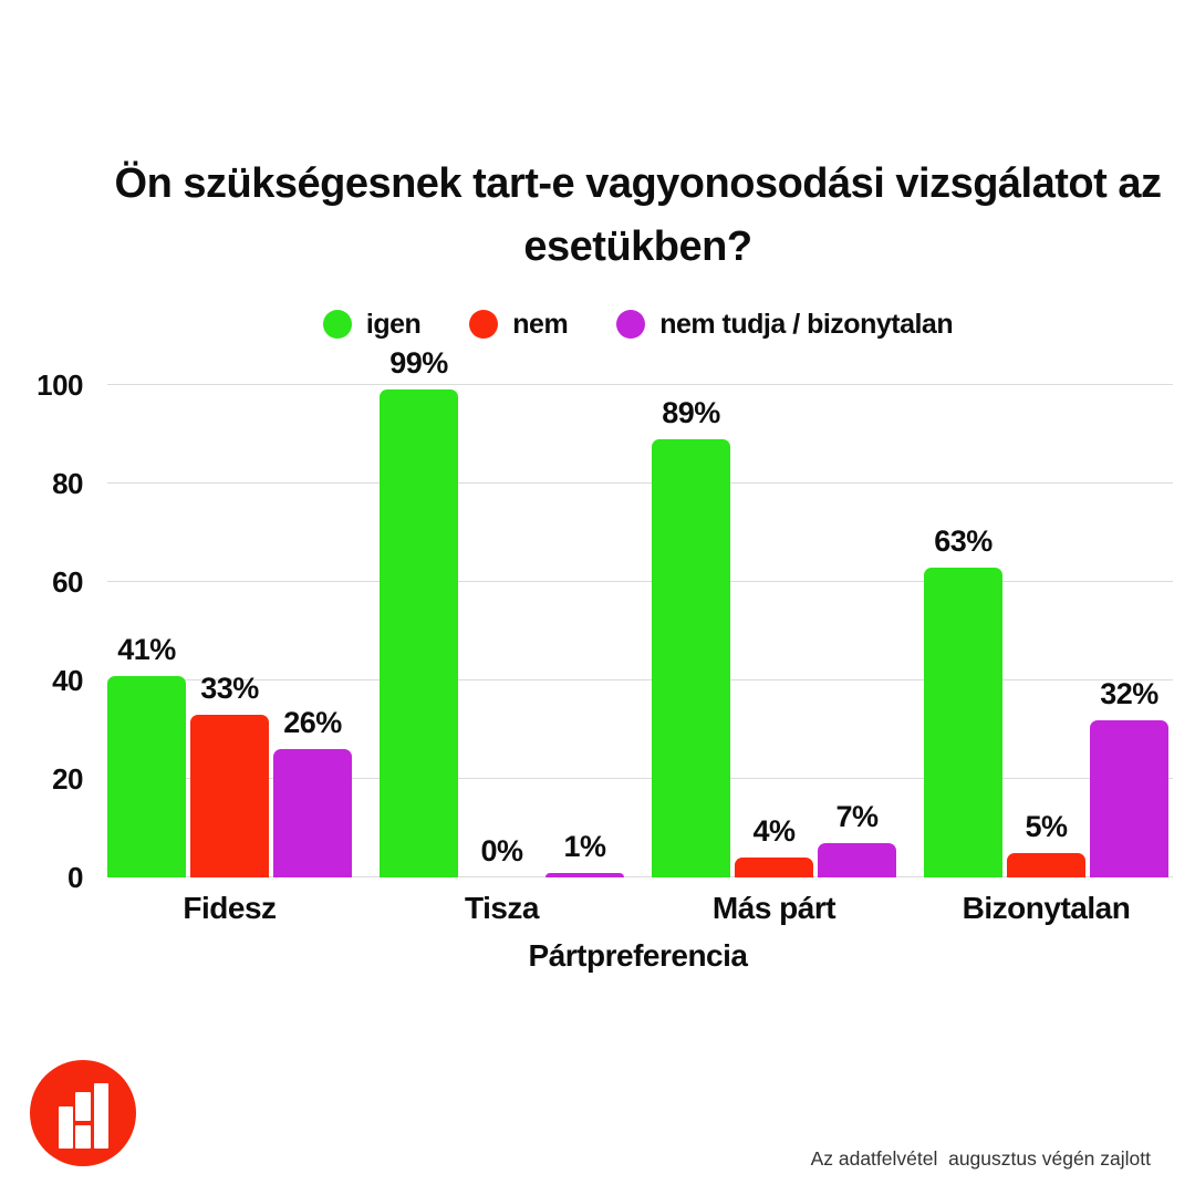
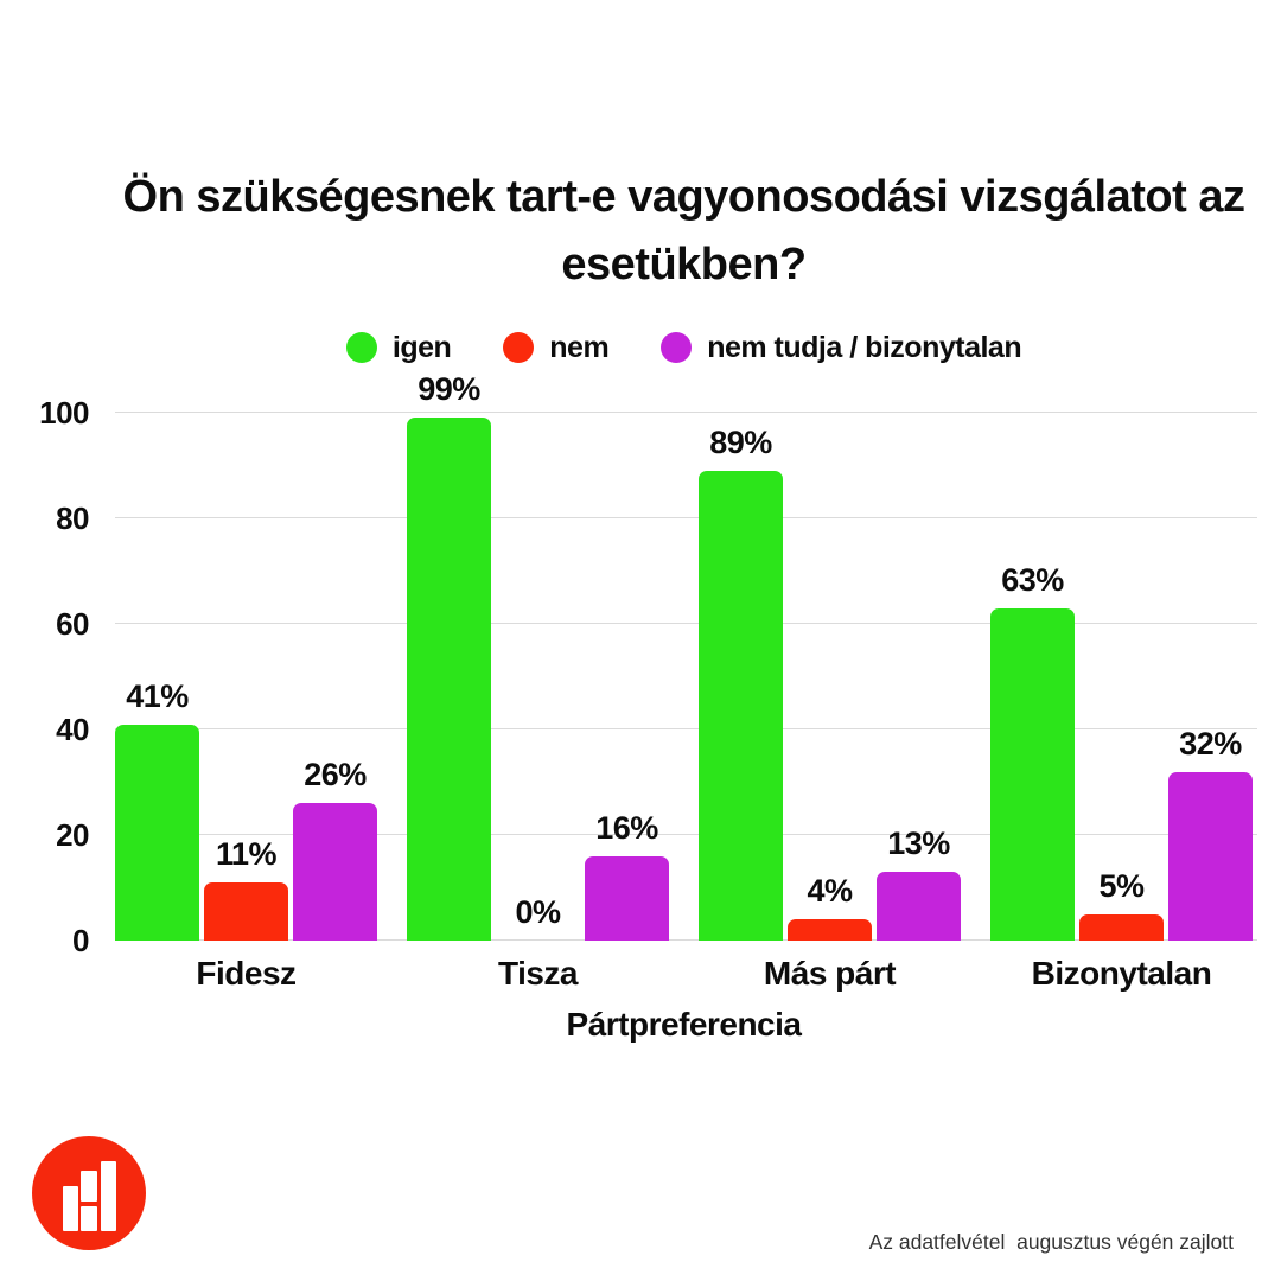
nem/Fidesz: 33% -> 11%
nem tudja / bizonytalan/Tisza: 1% -> 16%
nem tudja / bizonytalan/Más párt: 7% -> 13%
